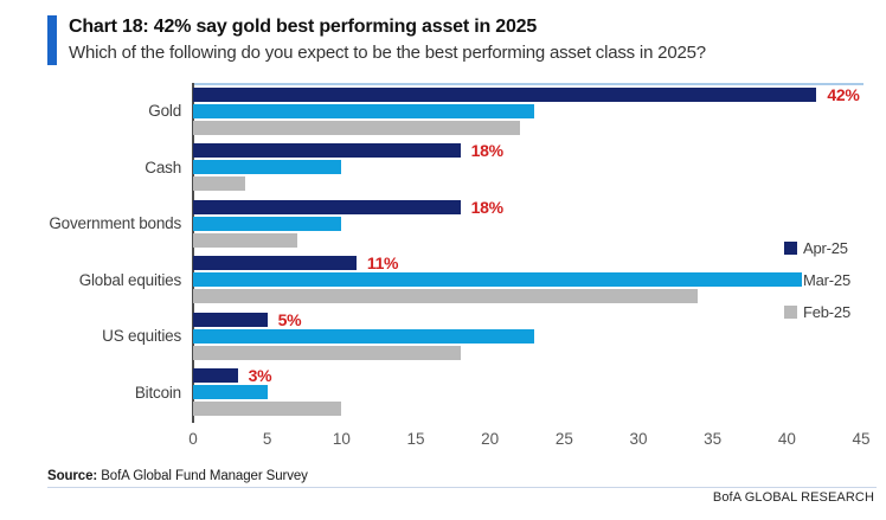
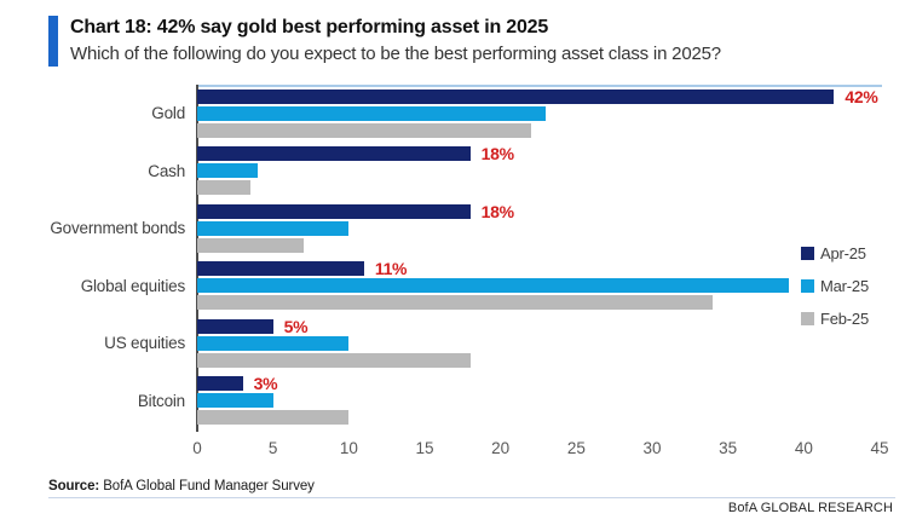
Mar-25/Cash: 10 -> 4
Mar-25/Global equities: 41 -> 39
Mar-25/US equities: 23 -> 10
